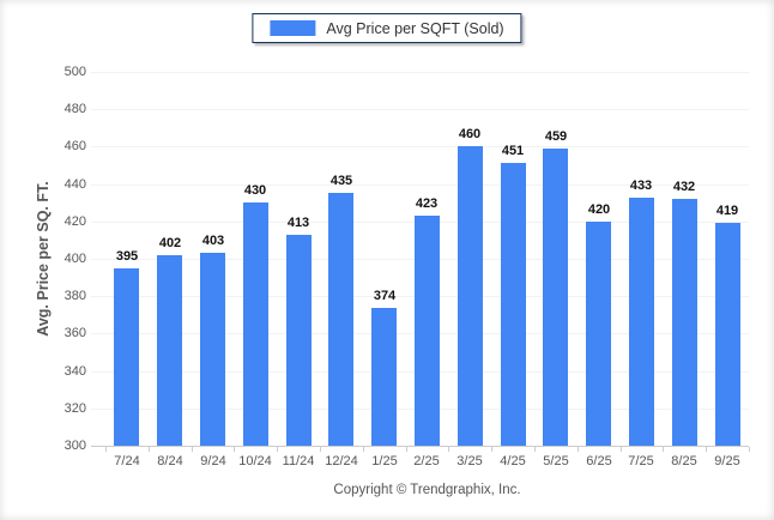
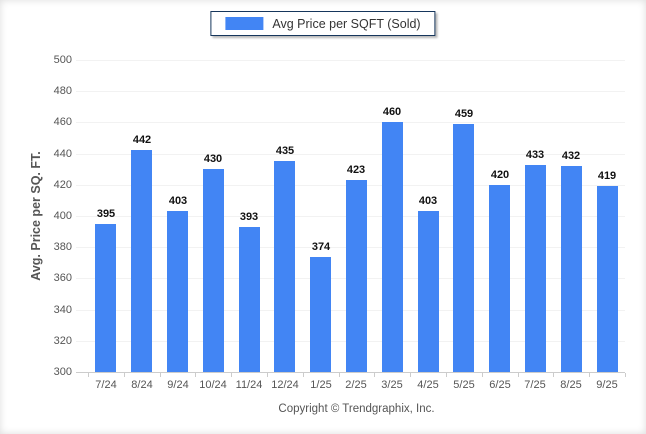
8/24: 402 -> 442
11/24: 413 -> 393
4/25: 451 -> 403
